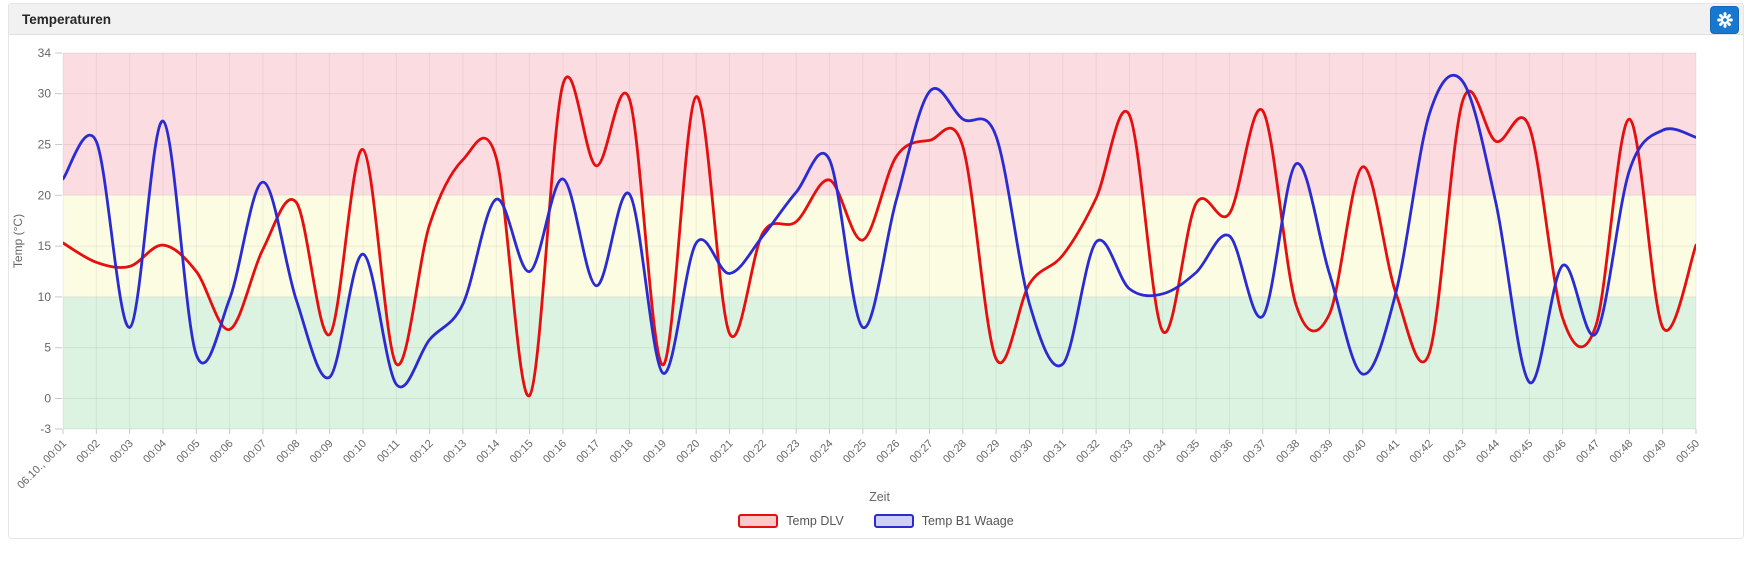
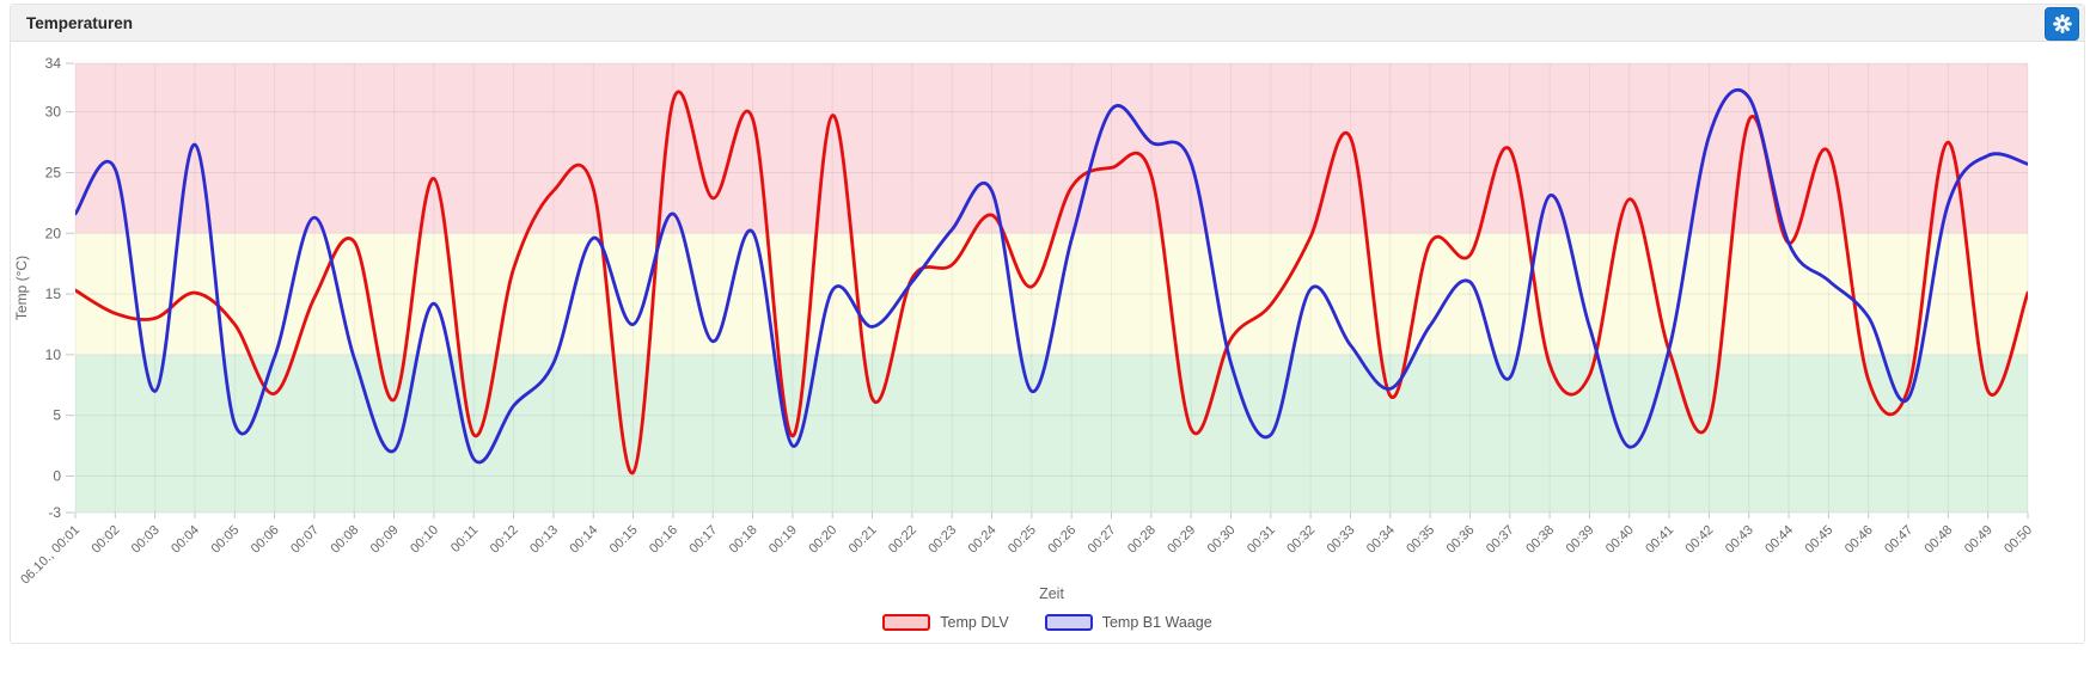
Temp B1 Waage/00:34: 10.3 -> 7.2
Temp DLV/00:37: 28.3 -> 26.9
Temp DLV/00:44: 25.3 -> 19.2
Temp B1 Waage/00:45: 1.6 -> 16.1
